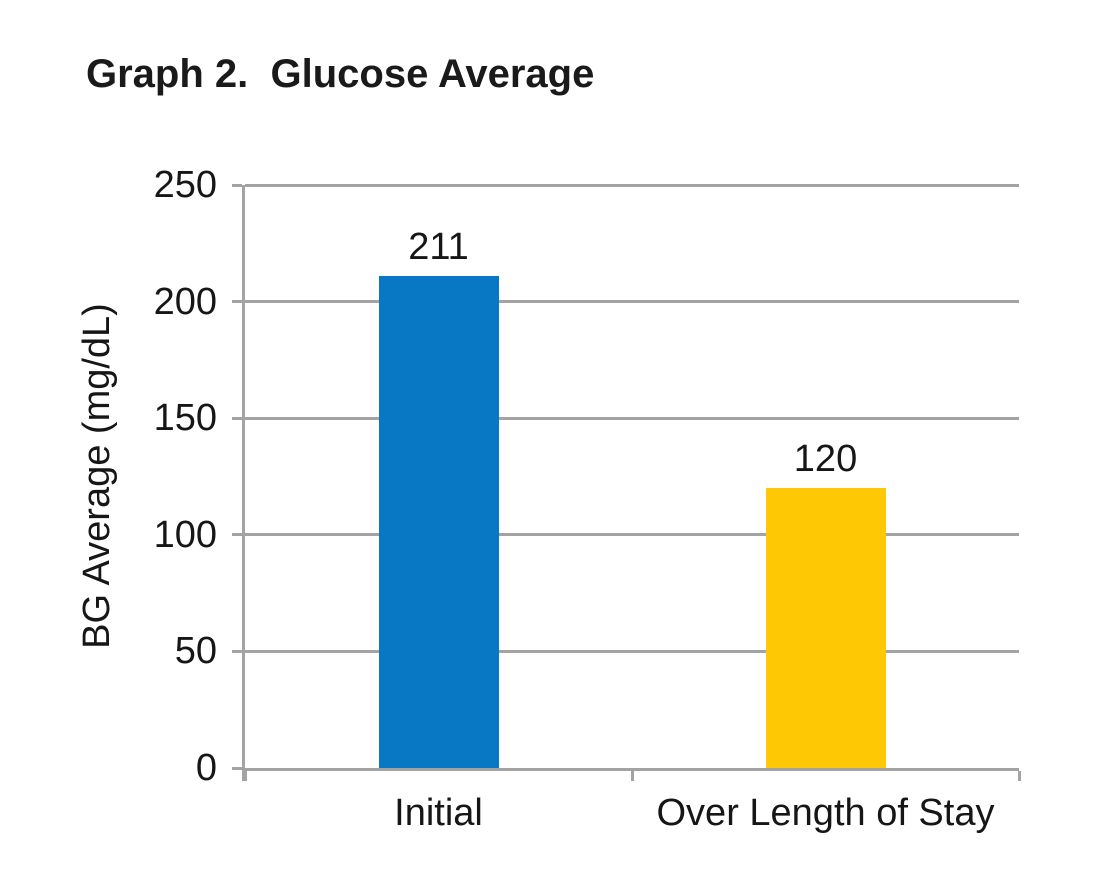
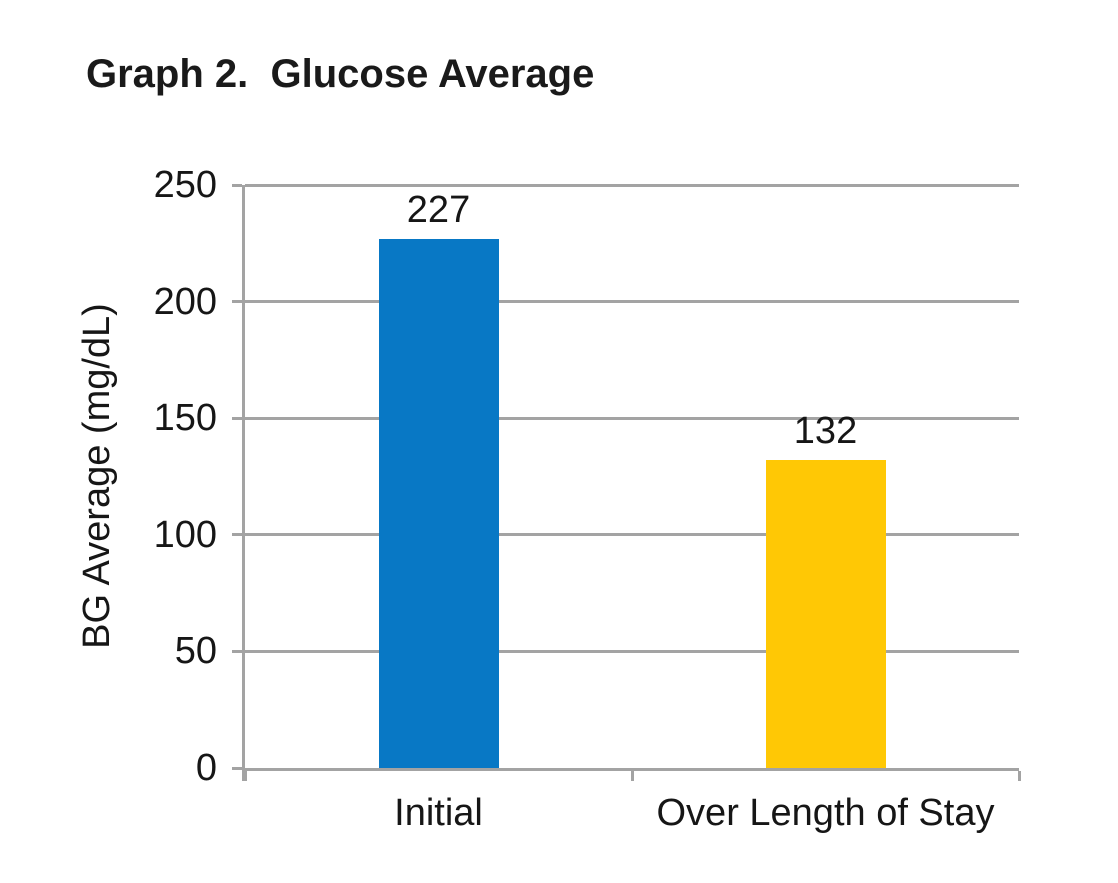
Initial: 211 -> 227
Over Length of Stay: 120 -> 132
